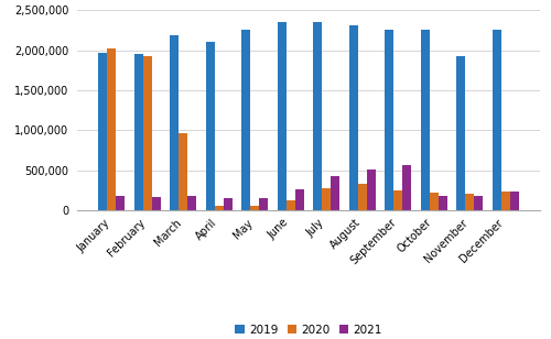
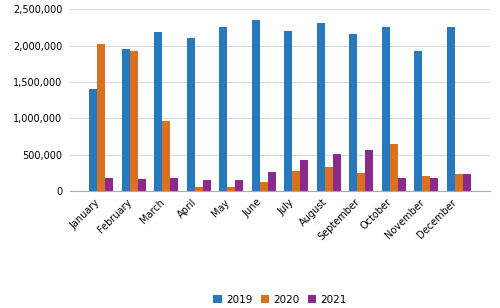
2019/January: 1,960,000 -> 1,400,000
2019/July: 2,350,000 -> 2,200,000
2019/September: 2,260,000 -> 2,160,000
2020/October: 220,000 -> 640,000
